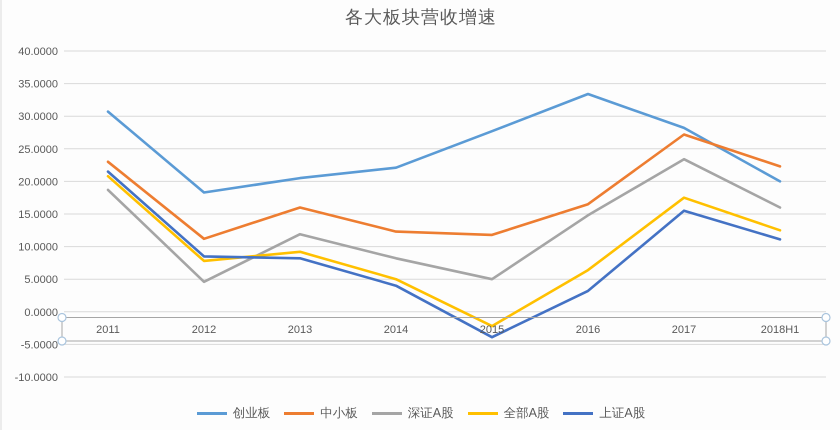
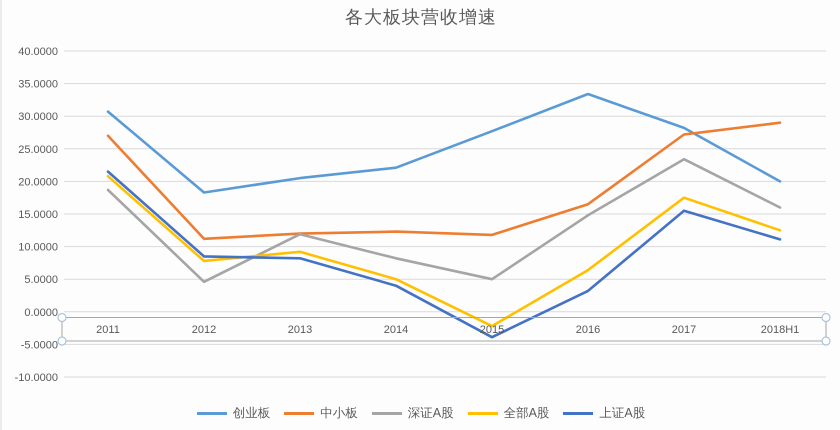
中小板/2011: 23 -> 27
中小板/2013: 16 -> 12
中小板/2018H1: 22 -> 29
